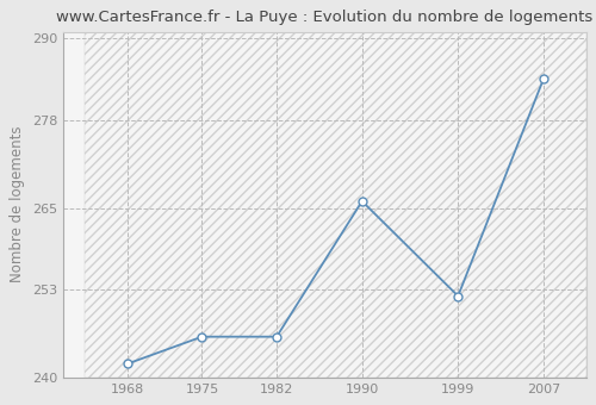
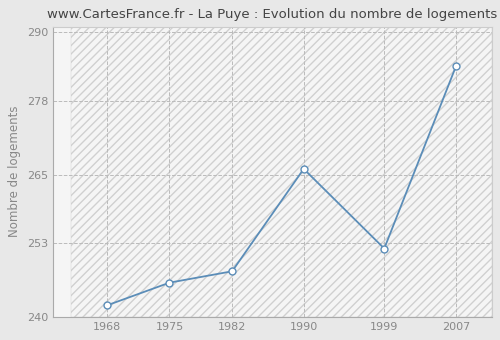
1982: 246 -> 248
